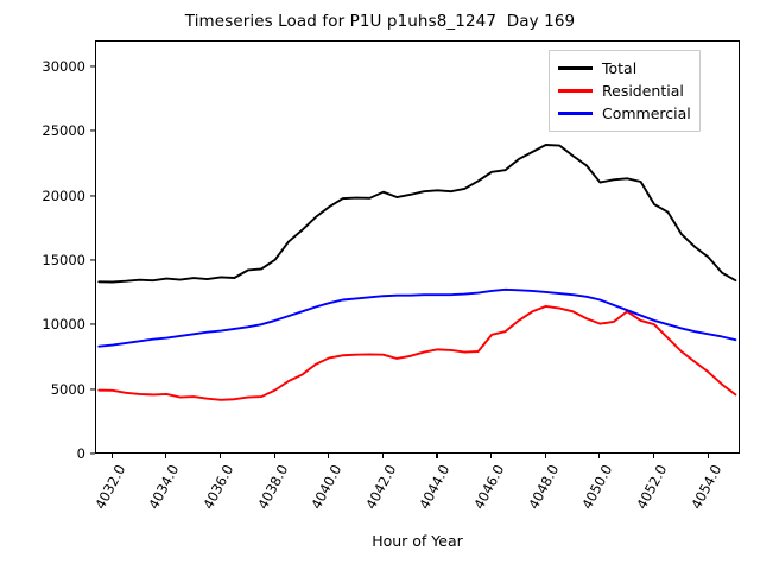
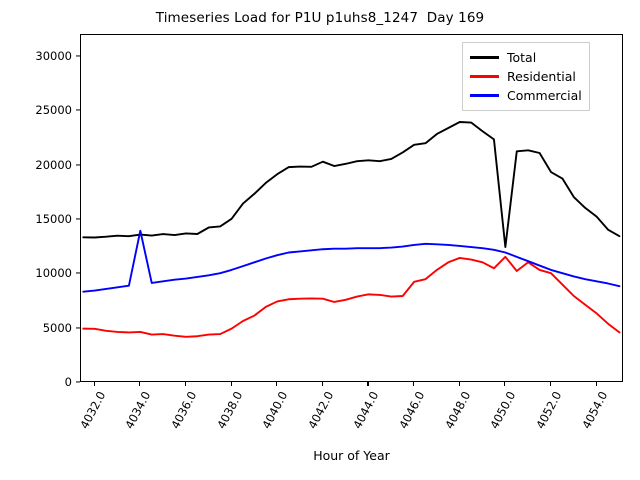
Commercial/4034.0: 9000 -> 14000
Total/4050.0: 21100 -> 12500
Residential/4050.0: 10200 -> 11600
